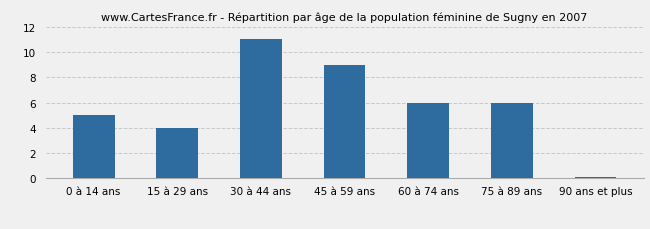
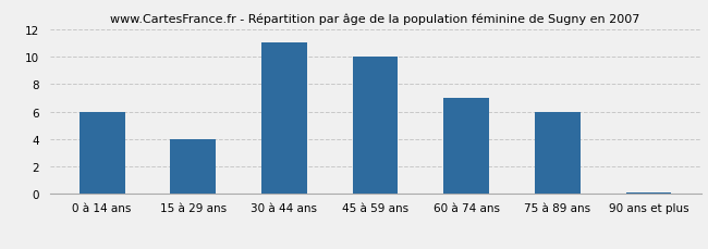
0 à 14 ans: 5.0 -> 6.0
45 à 59 ans: 9.0 -> 10.0
60 à 74 ans: 6.0 -> 7.0
